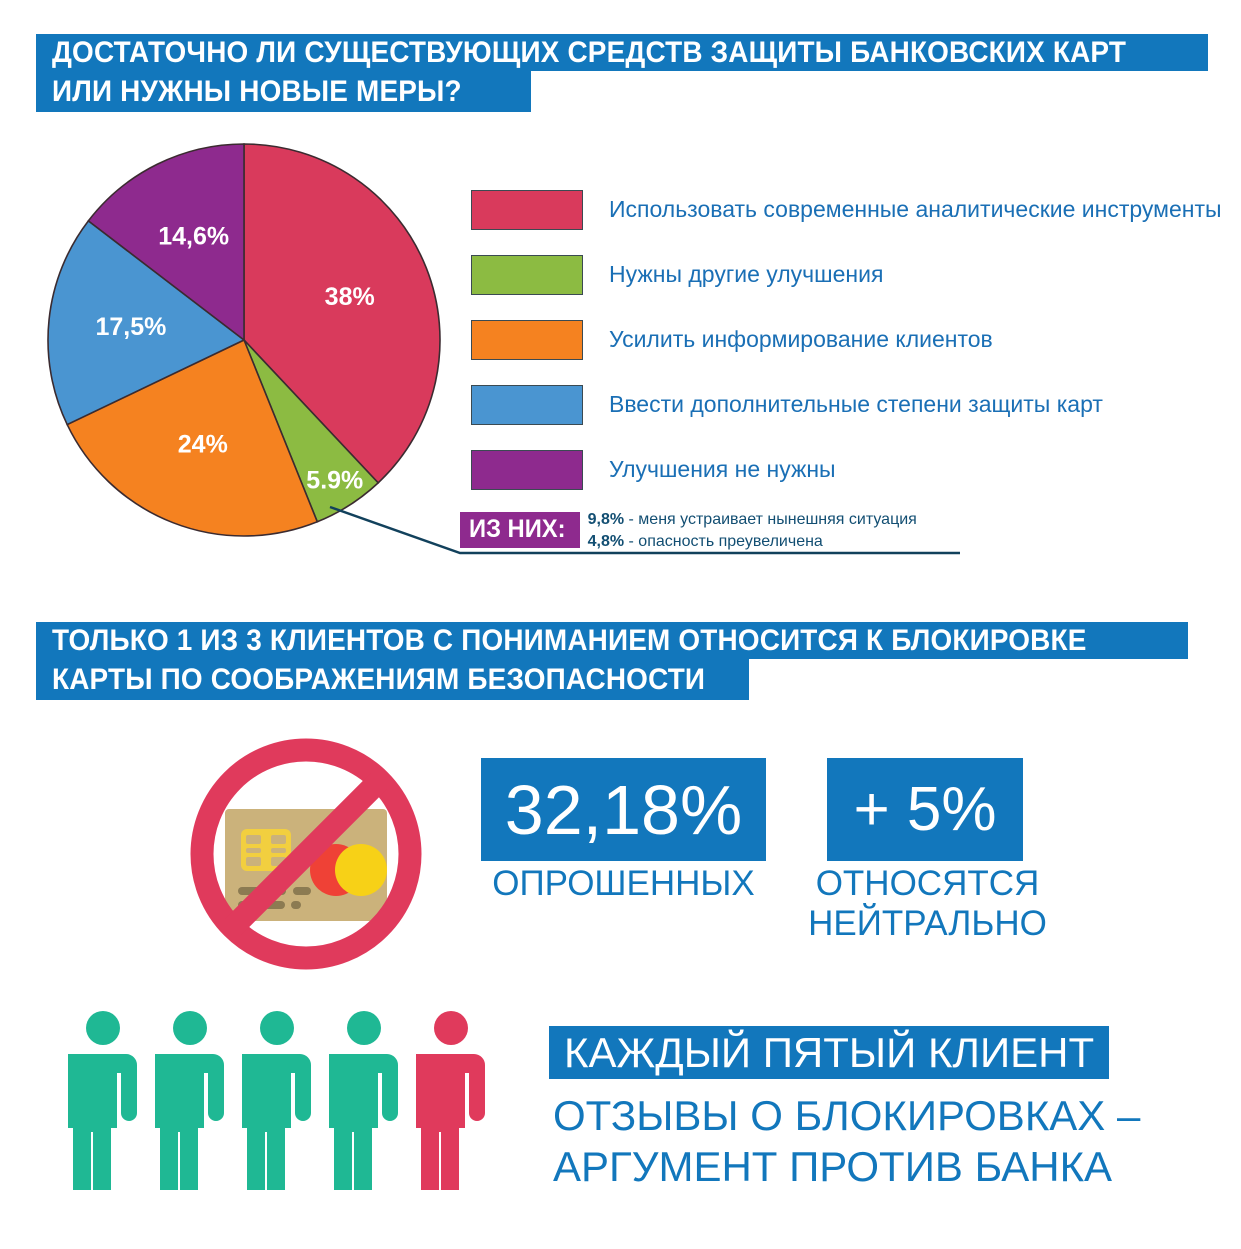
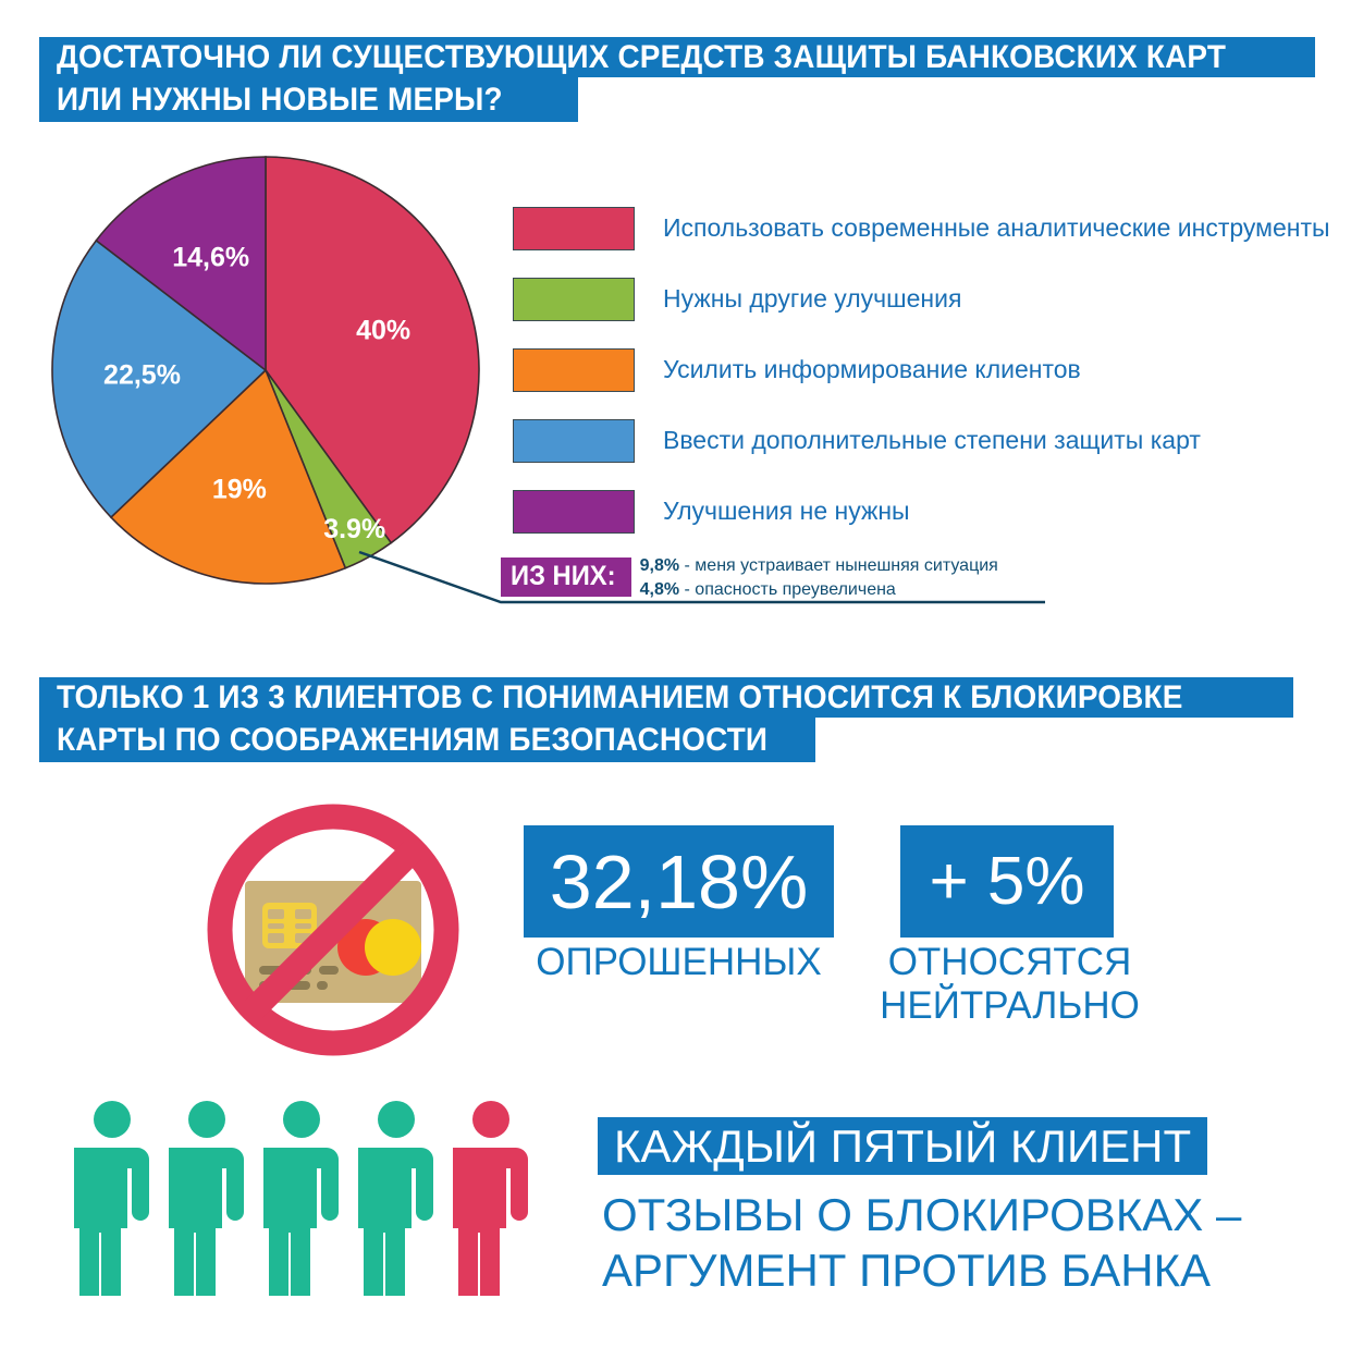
Использовать современные аналитические инструменты: 38% -> 40%
Нужны другие улучшения: 5.9% -> 3.9%
Усилить информирование клиентов: 24% -> 19%
Ввести дополнительные степени защиты карт: 17,5% -> 22,5%
